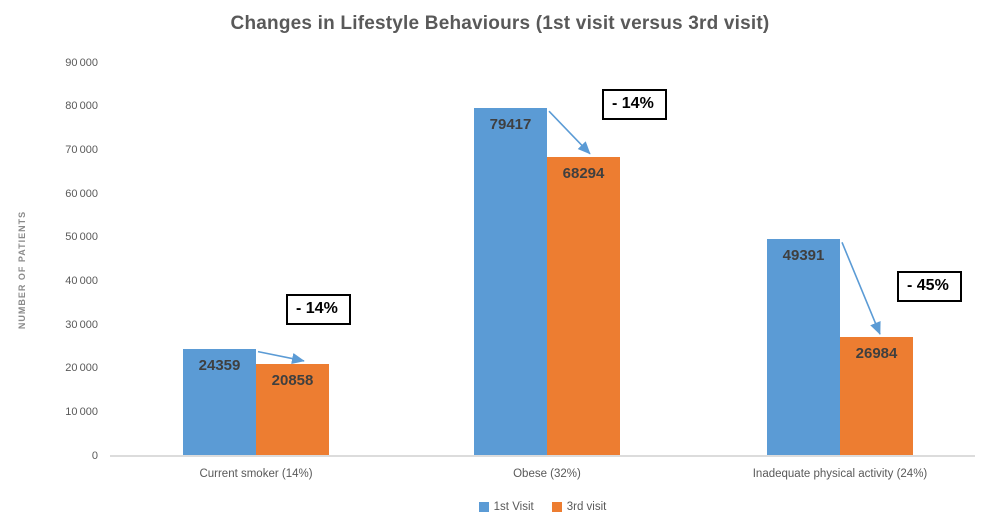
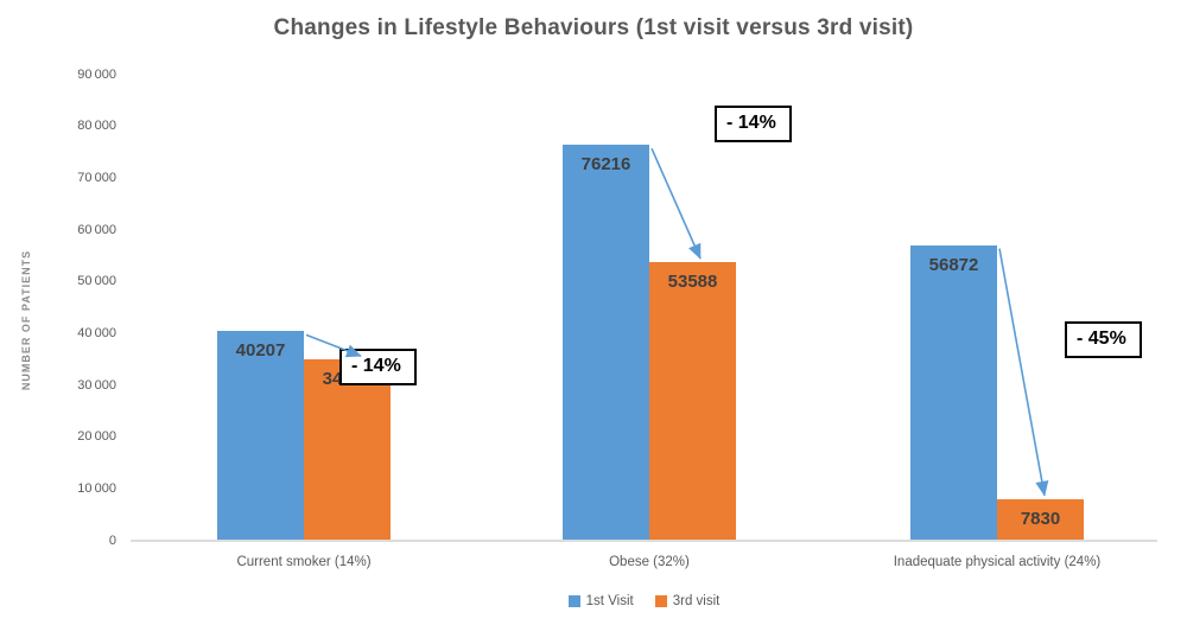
1st Visit/Current smoker (14%): 24359 -> 40207
3rd visit/Current smoker (14%): 20858 -> 34756
1st Visit/Obese (32%): 79417 -> 76216
3rd visit/Obese (32%): 68294 -> 53588
1st Visit/Inadequate physical activity (24%): 49391 -> 56872
3rd visit/Inadequate physical activity (24%): 26984 -> 7830
